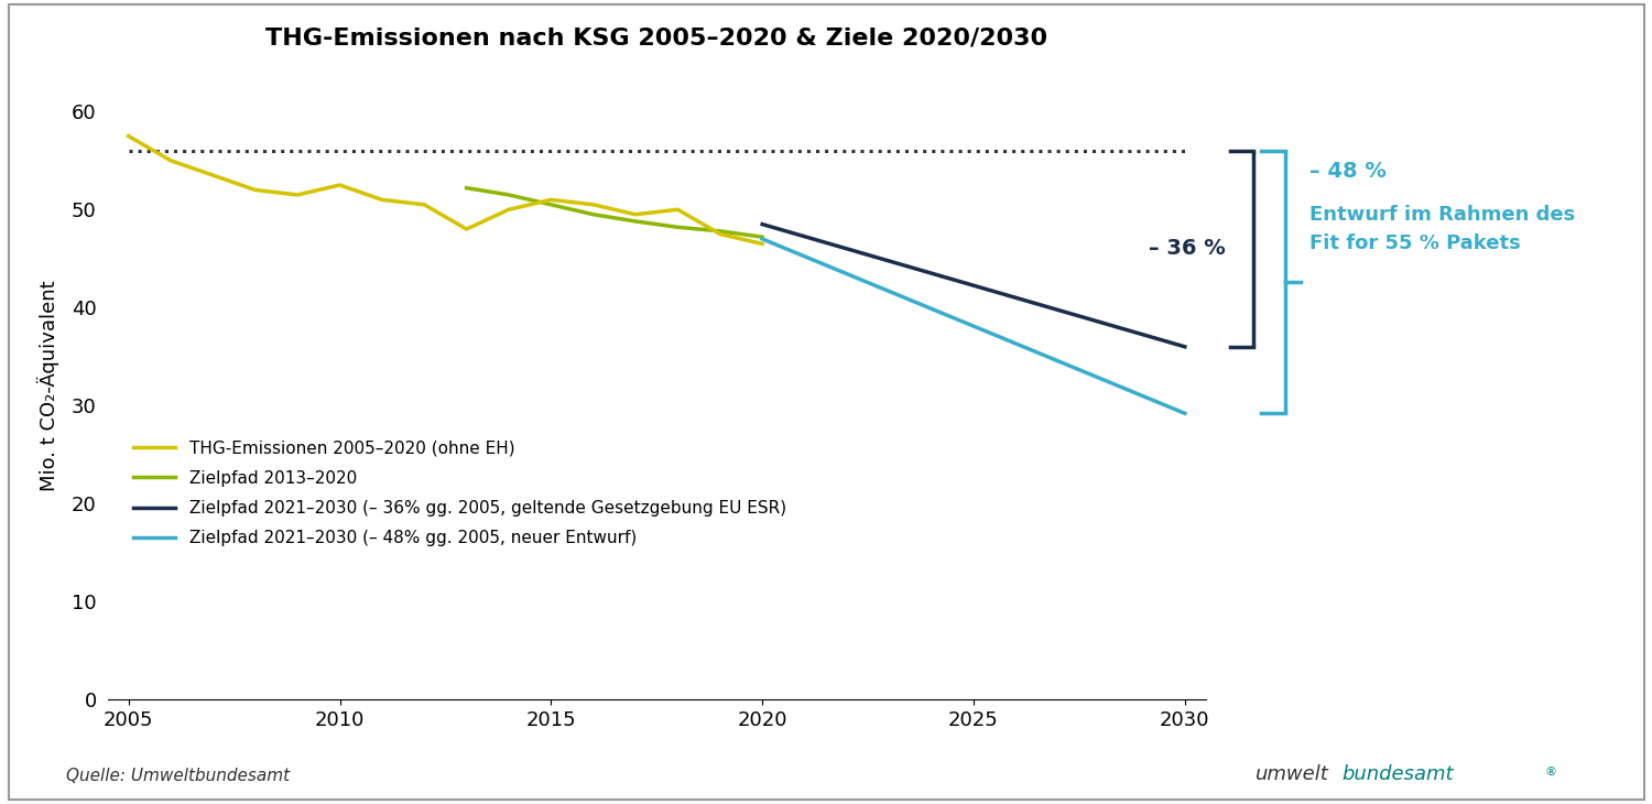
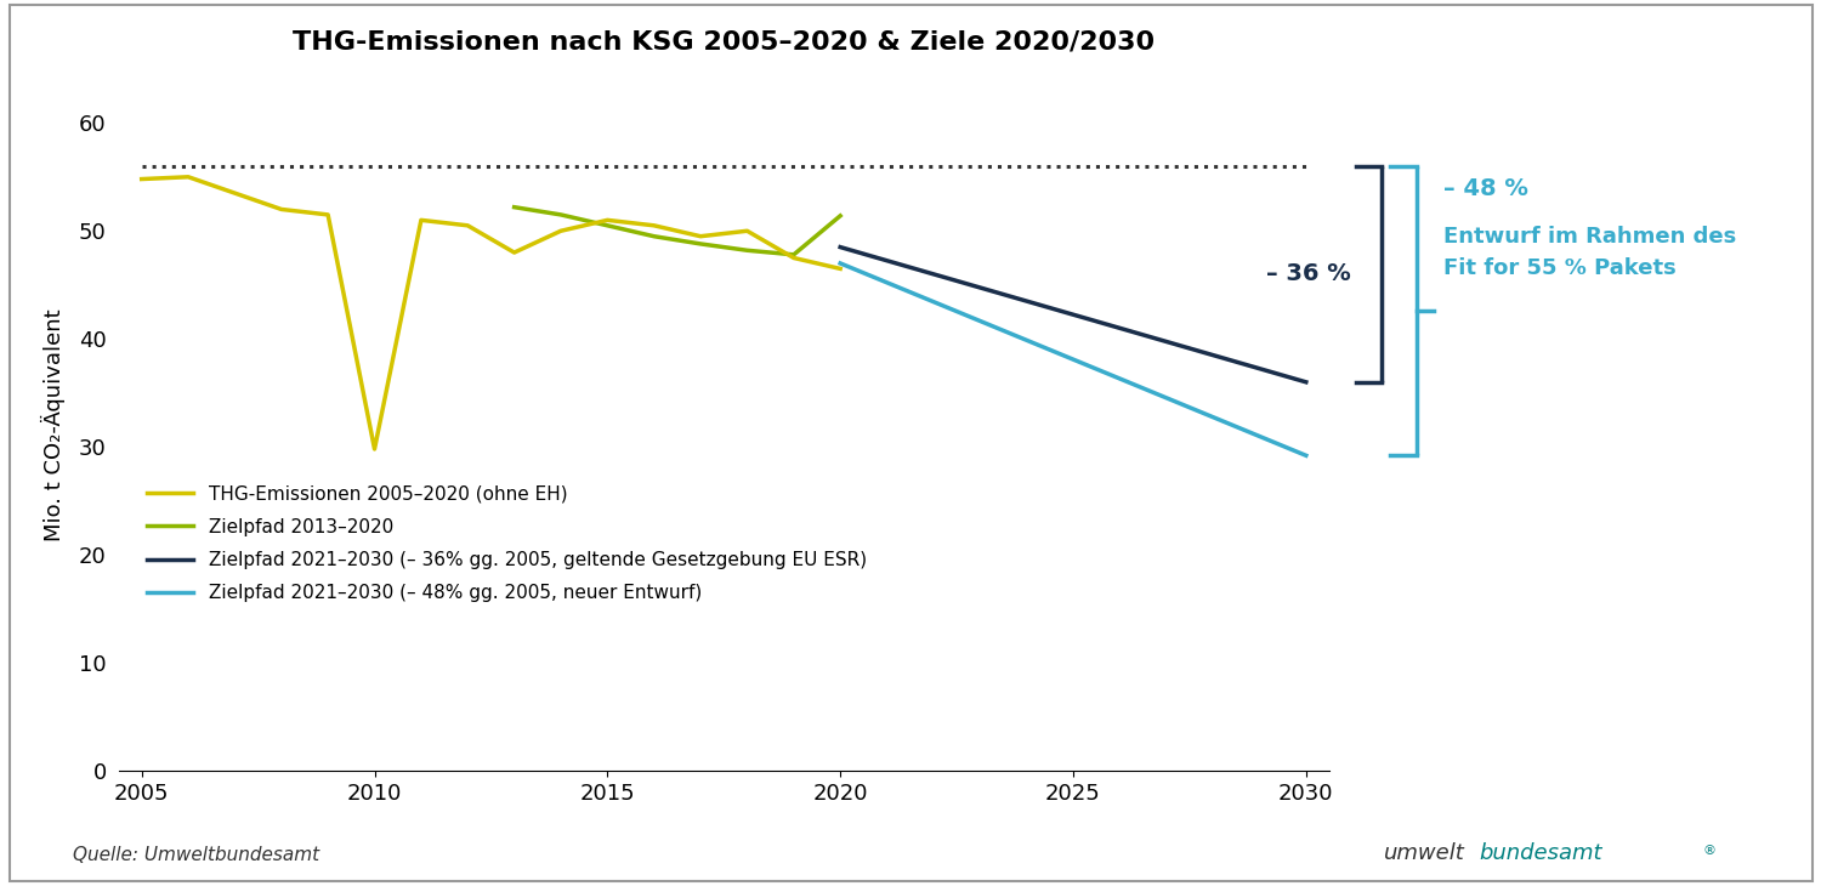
THG-Emissionen 2005–2020 (ohne EH)/2005: 57.5 -> 54.8
THG-Emissionen 2005–2020 (ohne EH)/2010: 52.5 -> 29.8
Zielpfad 2013–2020/2020: 47.2 -> 51.4
